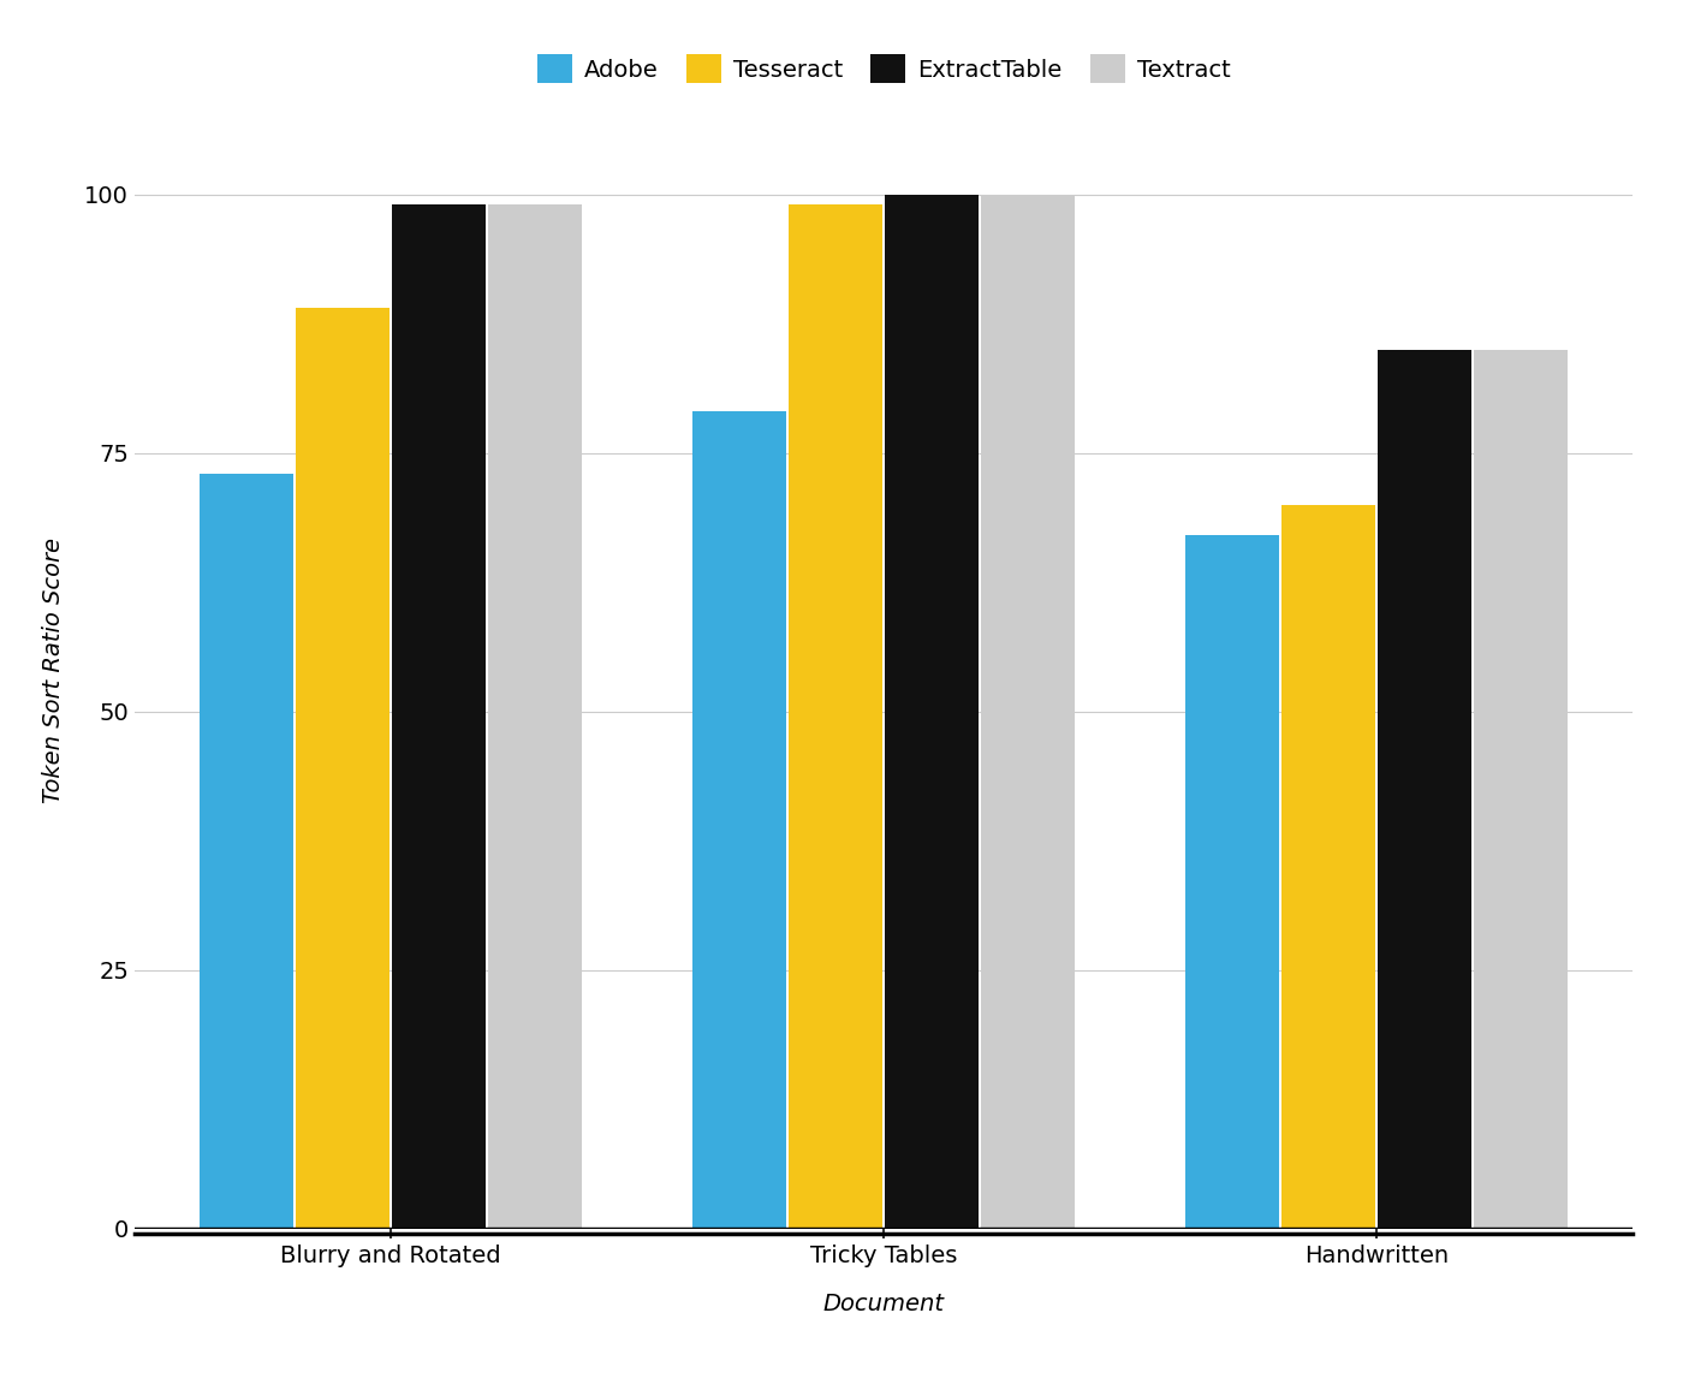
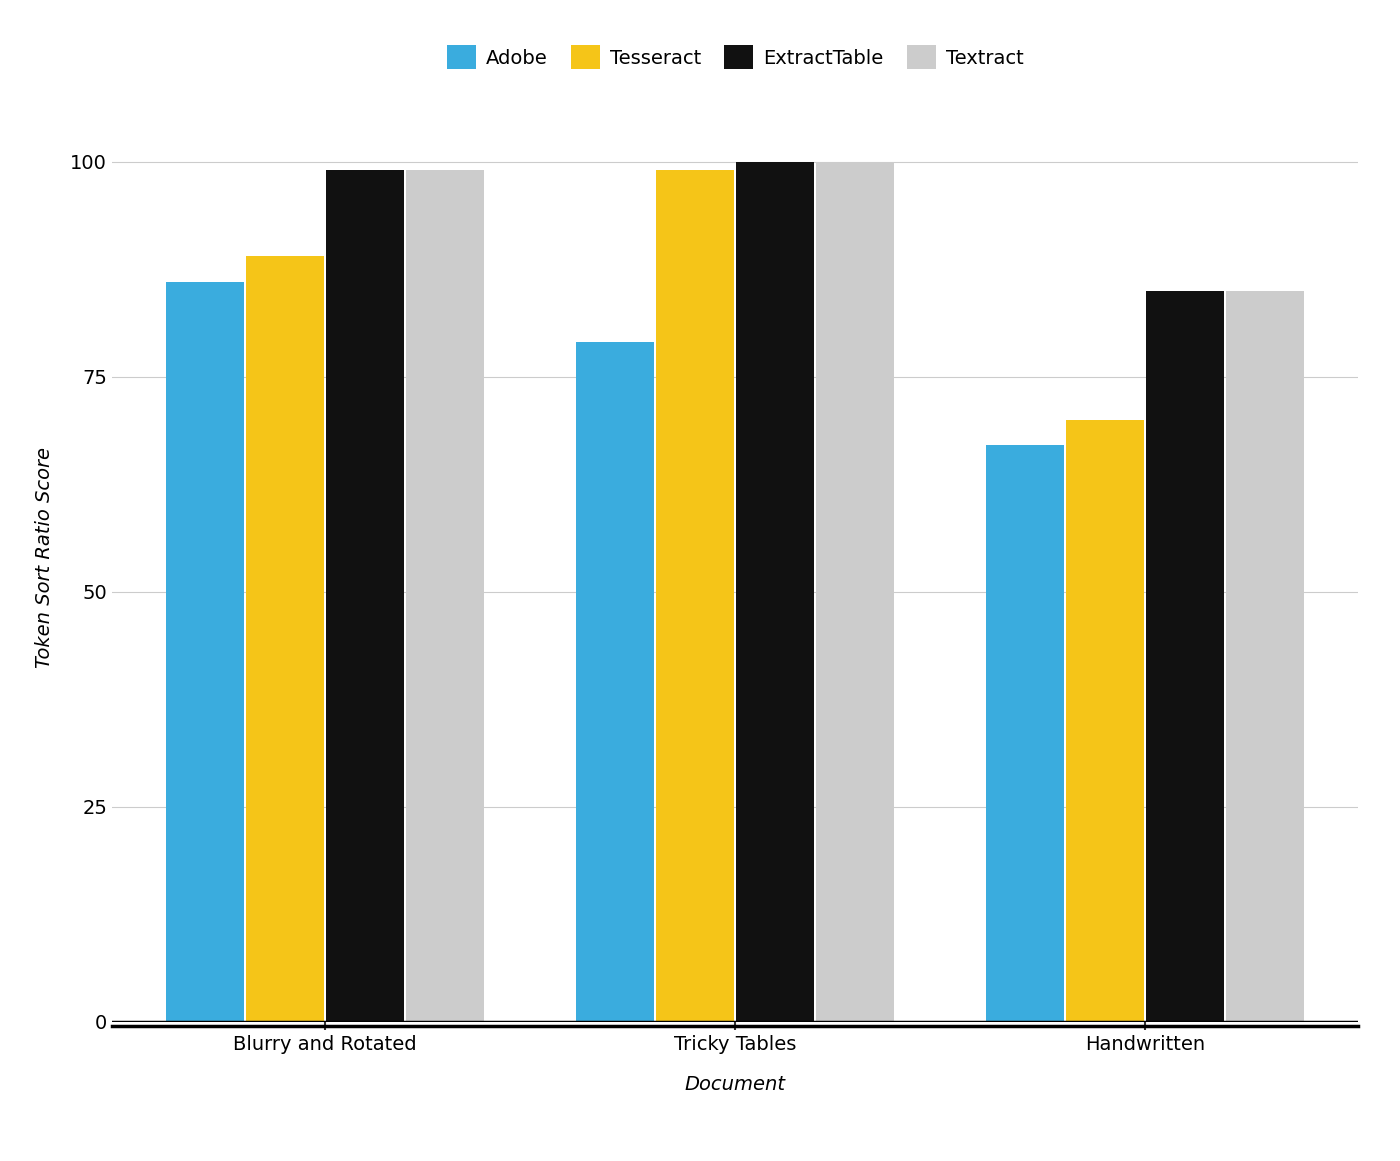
Adobe/Blurry and Rotated: 73 -> 86
